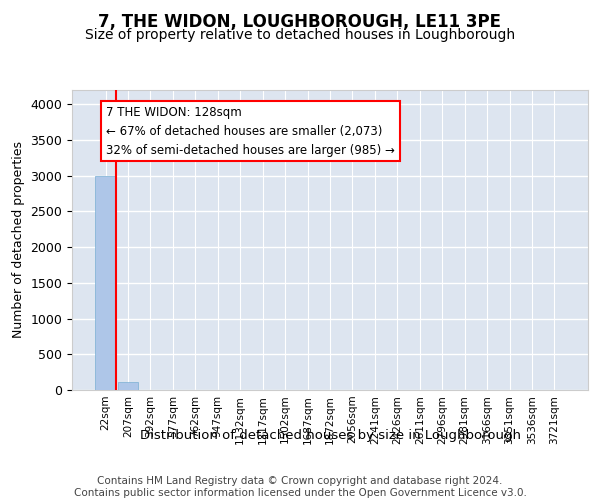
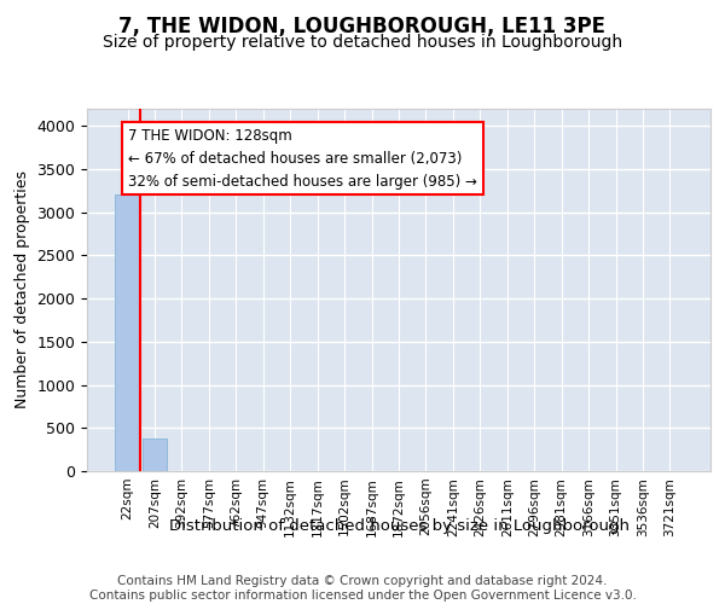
22sqm: 2990 -> 3200
207sqm: 120 -> 380
